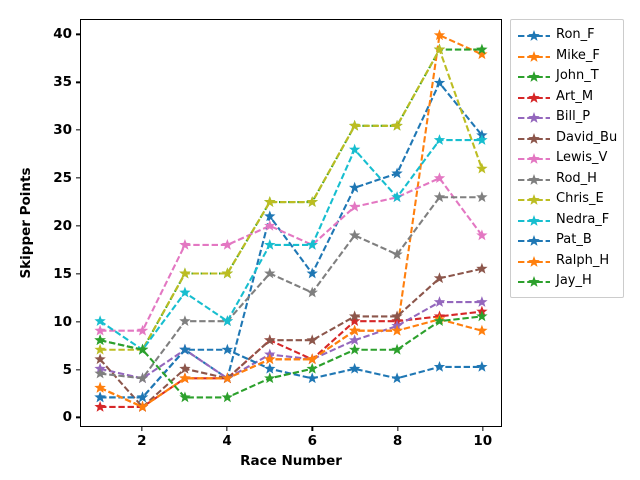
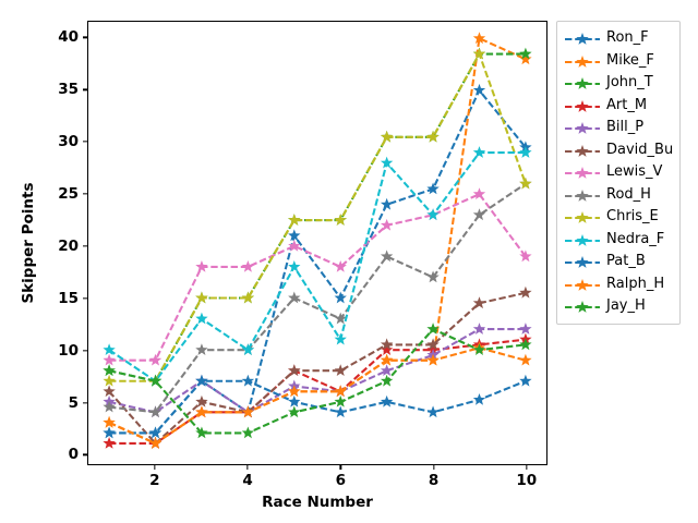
Nedra_F/6: 18 -> 11
Jay_H/8: 7 -> 12
Rod_H/10: 23 -> 26
Pat_B/10: 5 -> 7
